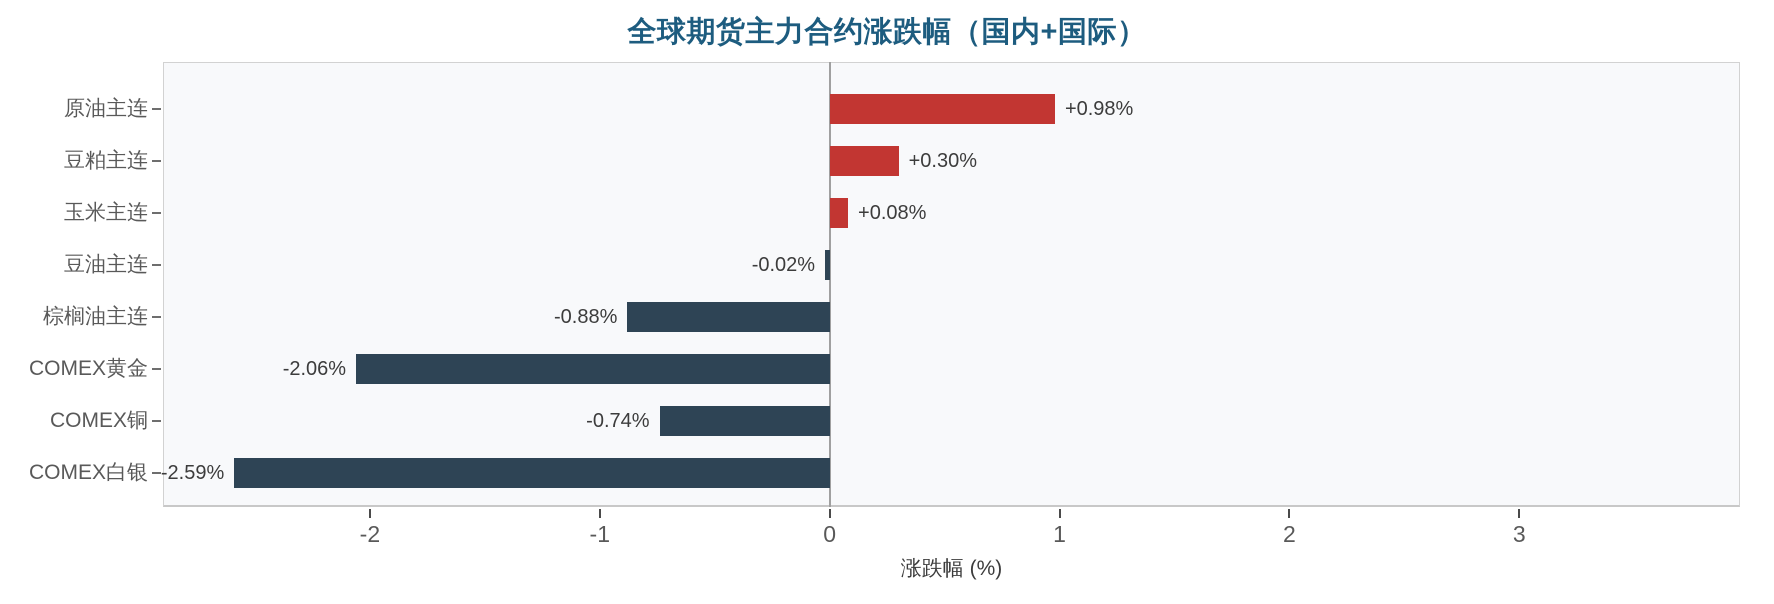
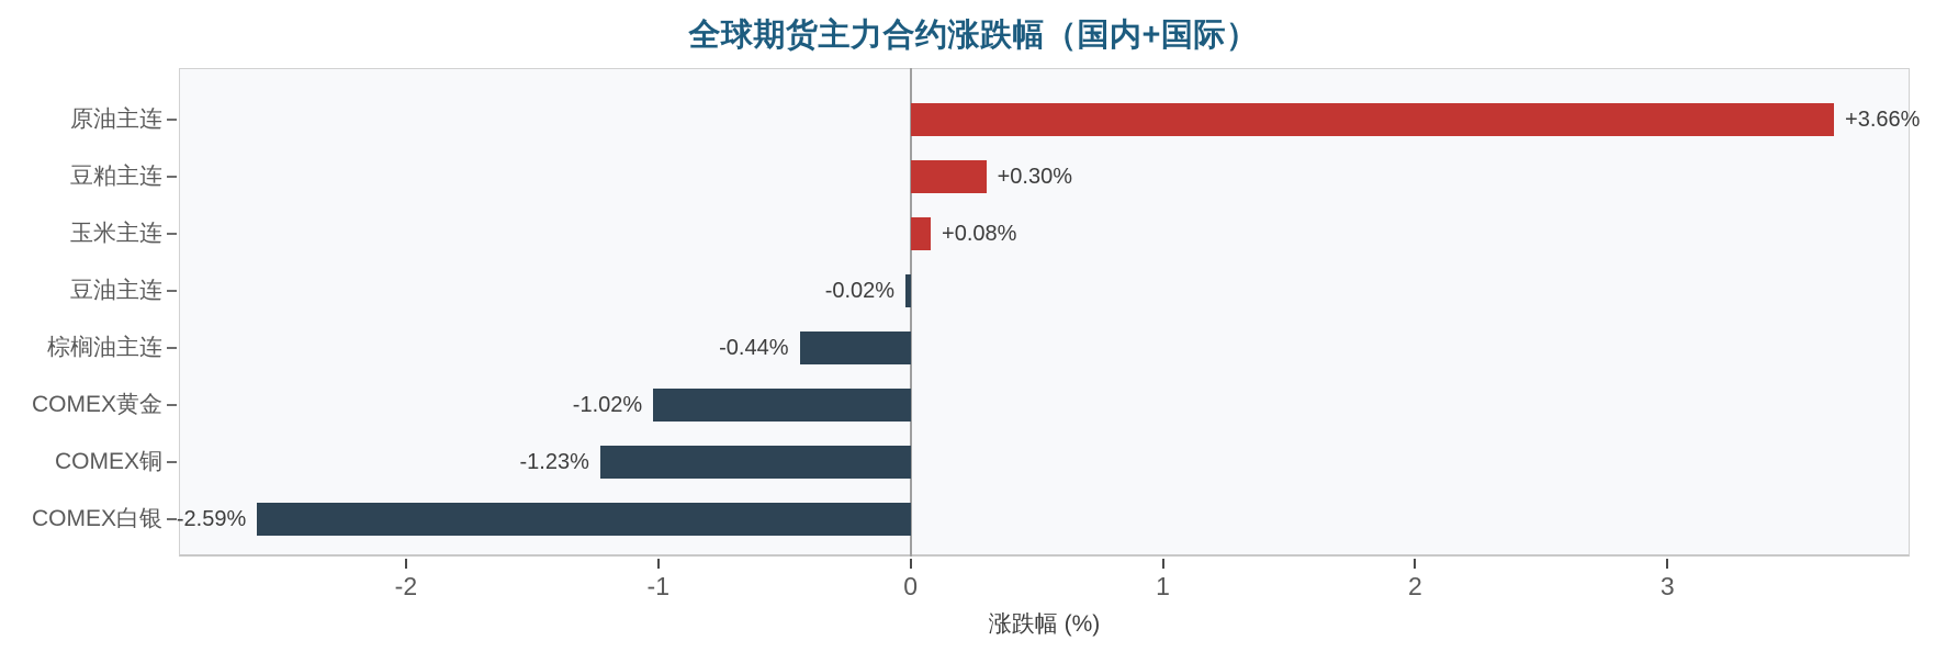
原油主连: +0.98% -> +3.66%
棕榈油主连: -0.88% -> -0.44%
COMEX黄金: -2.06% -> -1.02%
COMEX铜: -0.74% -> -1.23%
